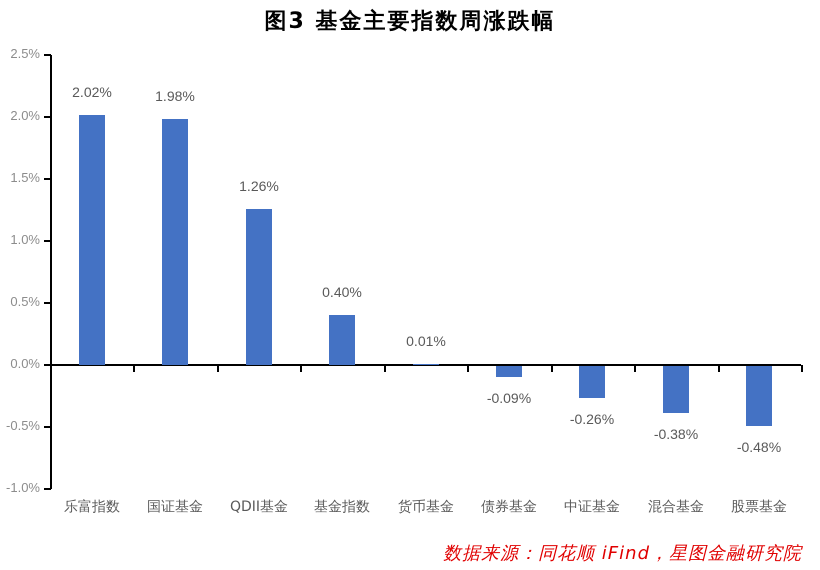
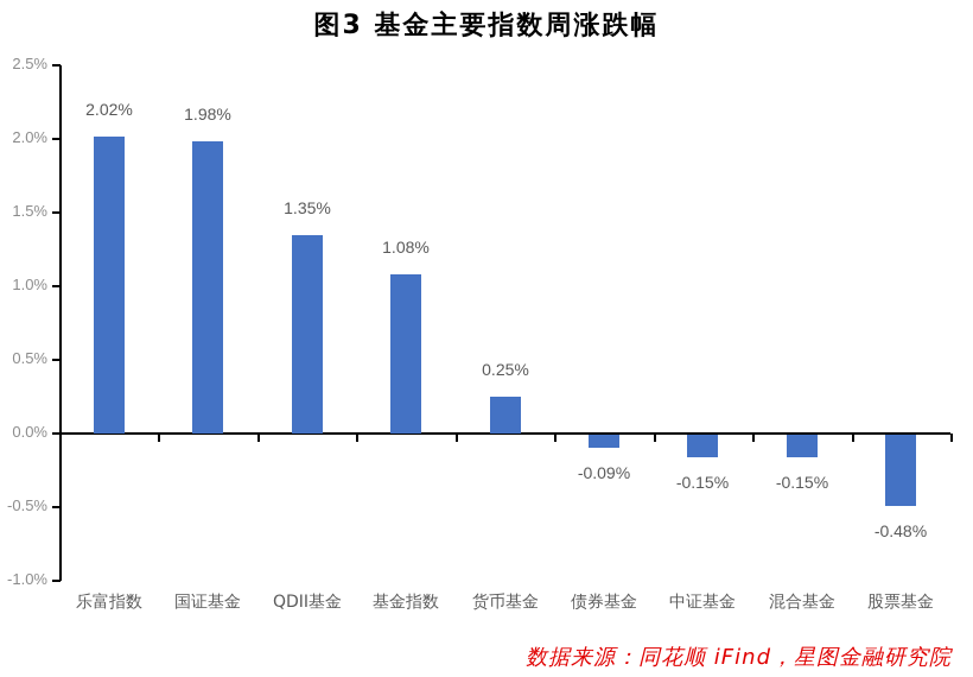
QDII基金: 1.26% -> 1.35%
基金指数: 0.40% -> 1.08%
货币基金: 0.01% -> 0.25%
中证基金: -0.26% -> -0.15%
混合基金: -0.38% -> -0.15%
